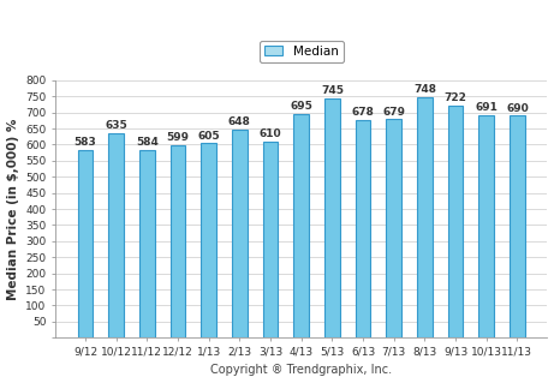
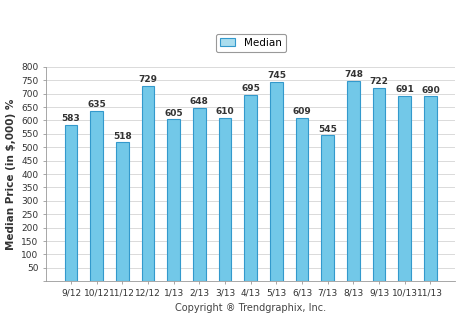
11/12: 584 -> 518
12/12: 599 -> 729
6/13: 678 -> 609
7/13: 679 -> 545
